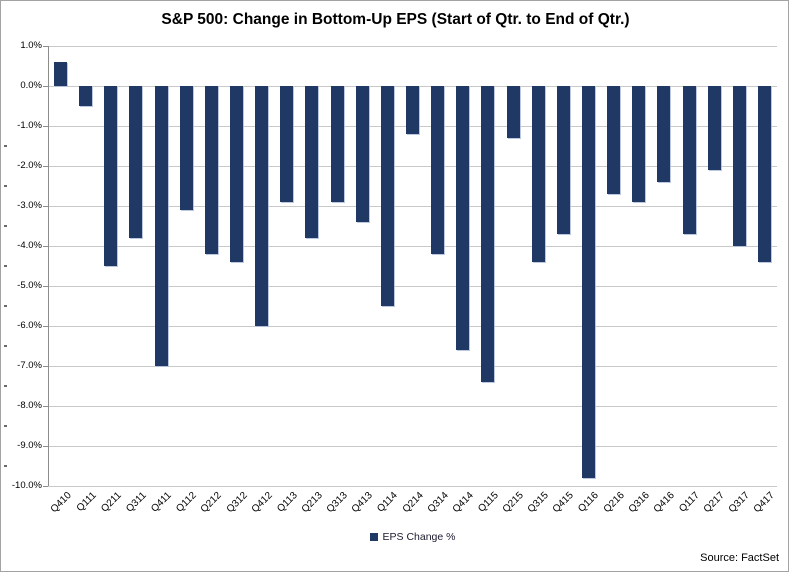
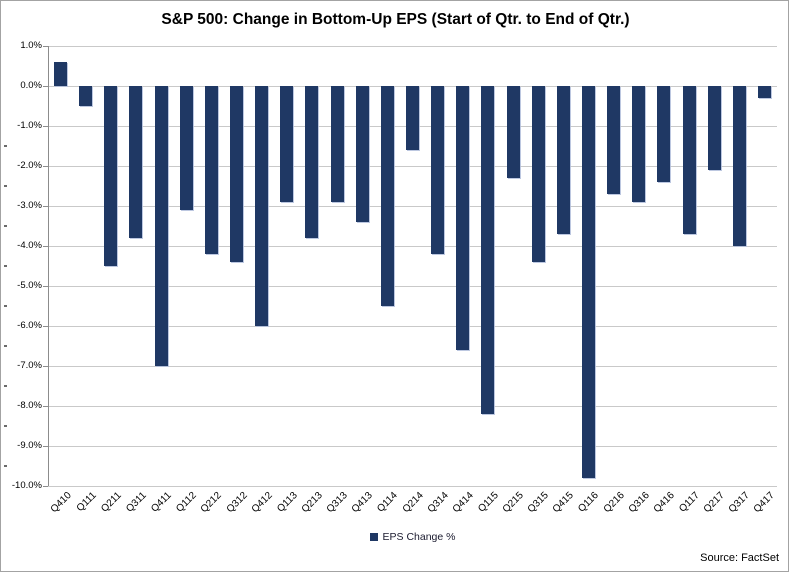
Q214: -1.2% -> -1.6%
Q115: -7.4% -> -8.2%
Q215: -1.3% -> -2.3%
Q417: -4.4% -> -0.3%
